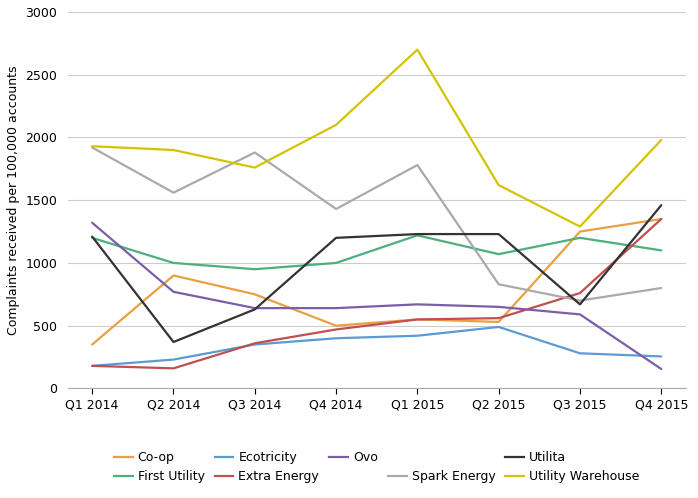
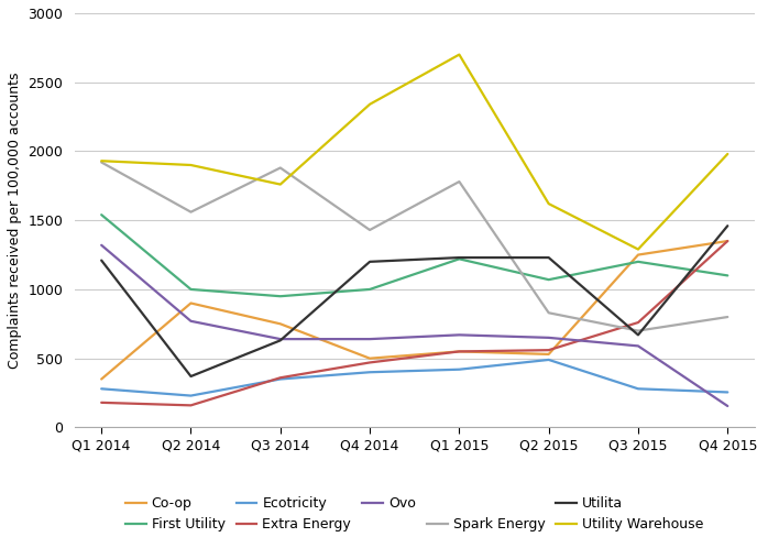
First Utility/Q1 2014: 1200 -> 1540
Ecotricity/Q1 2014: 180 -> 280
Utility Warehouse/Q4 2014: 2100 -> 2340
